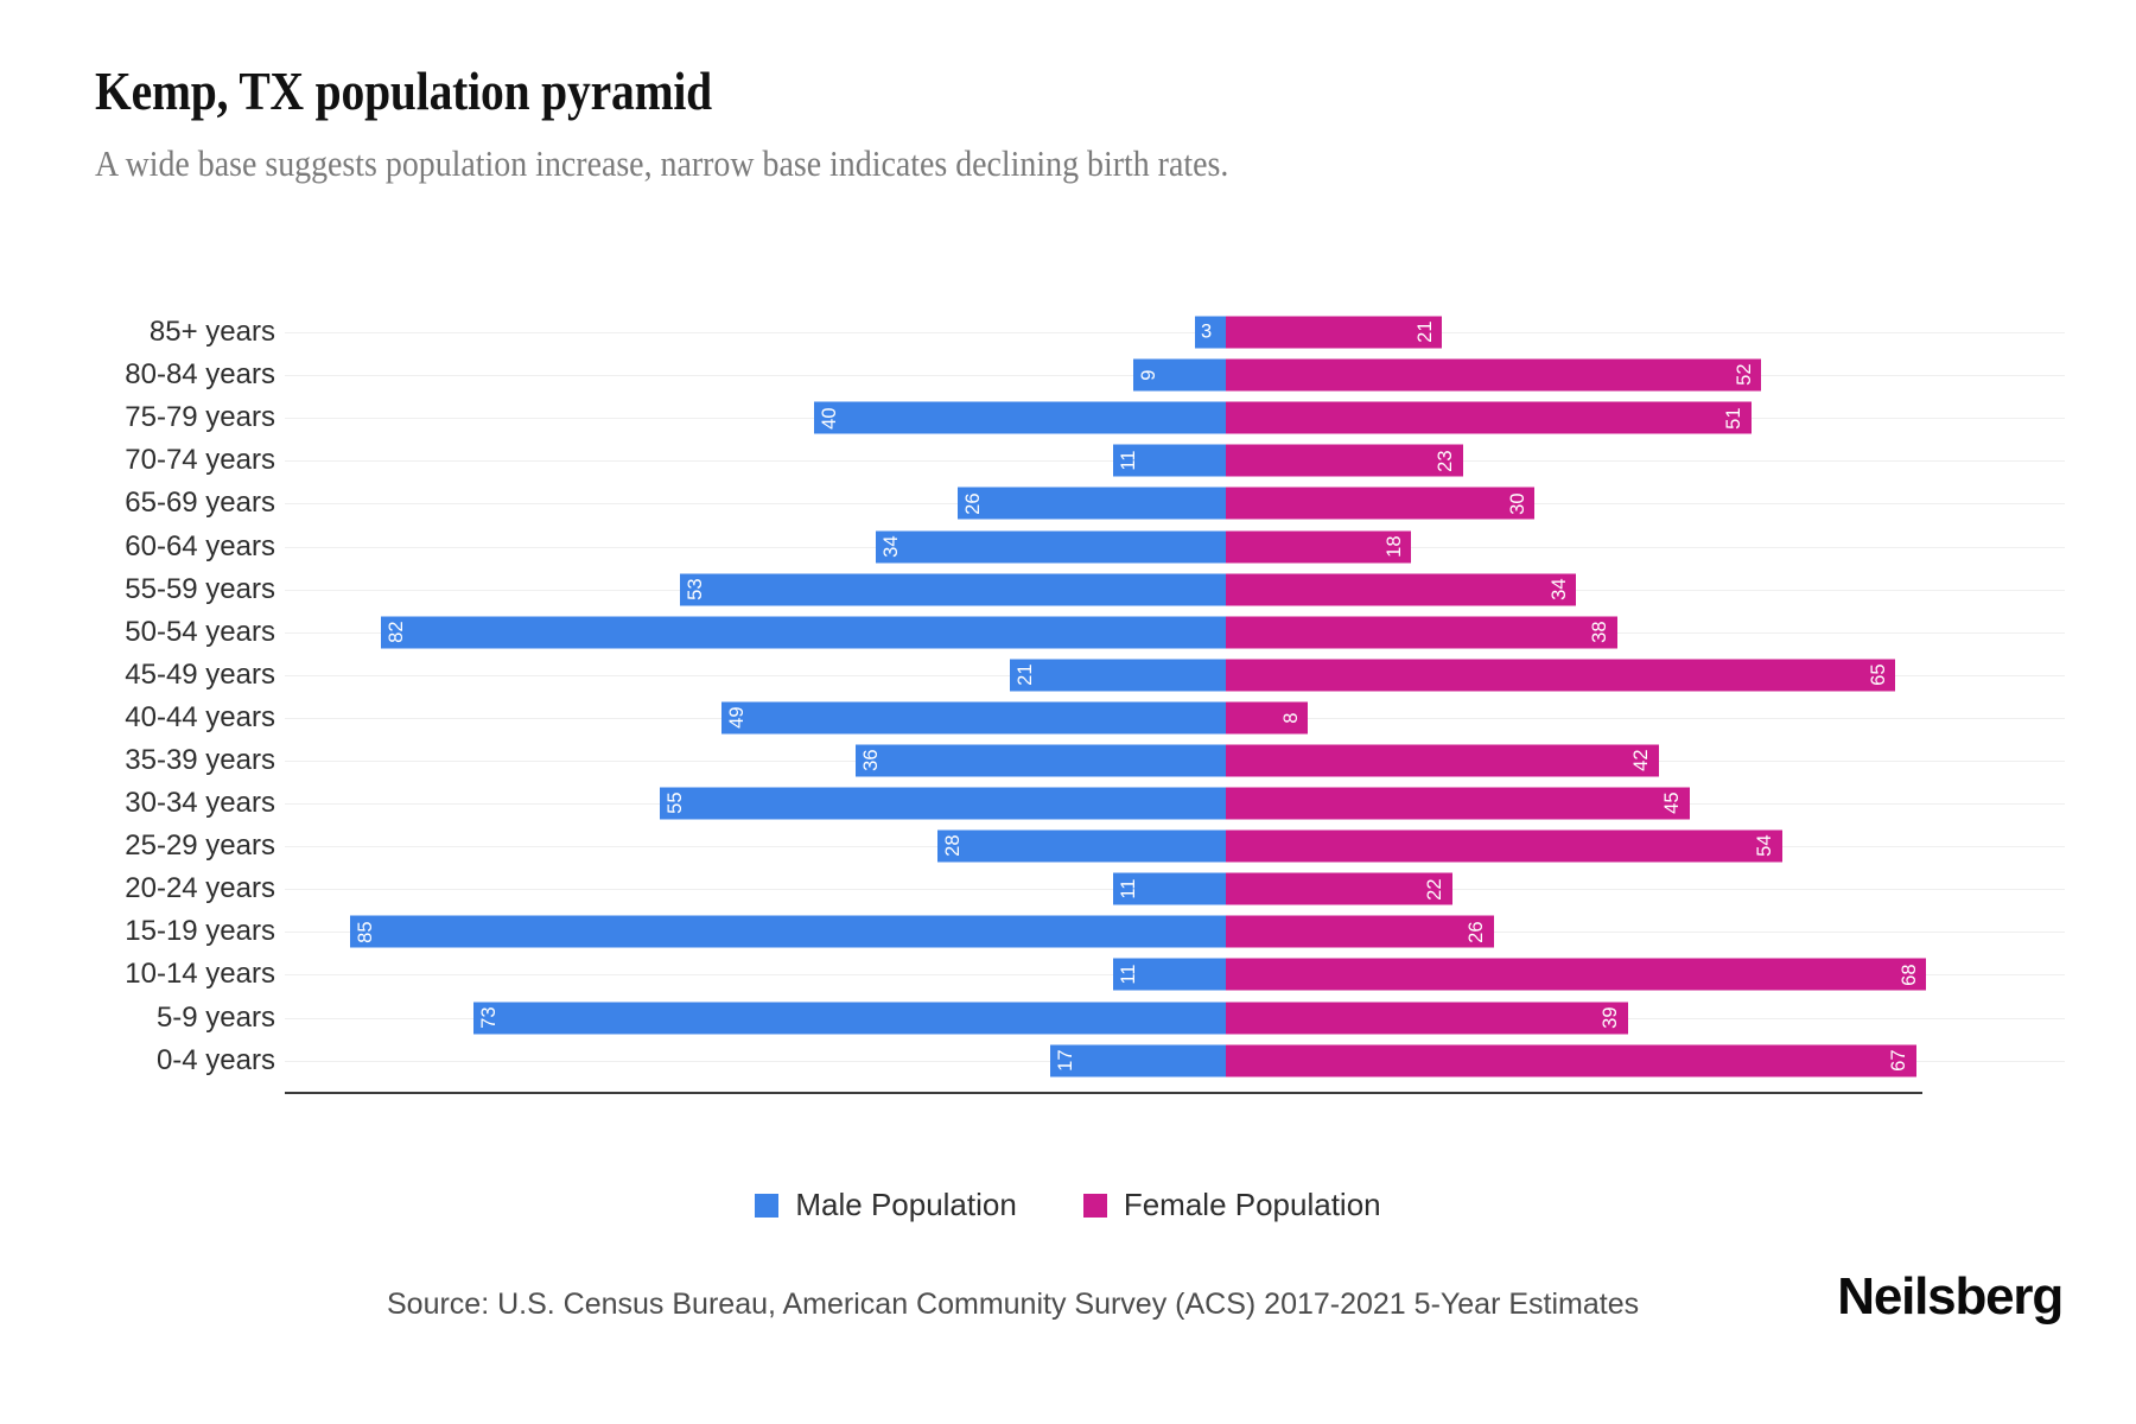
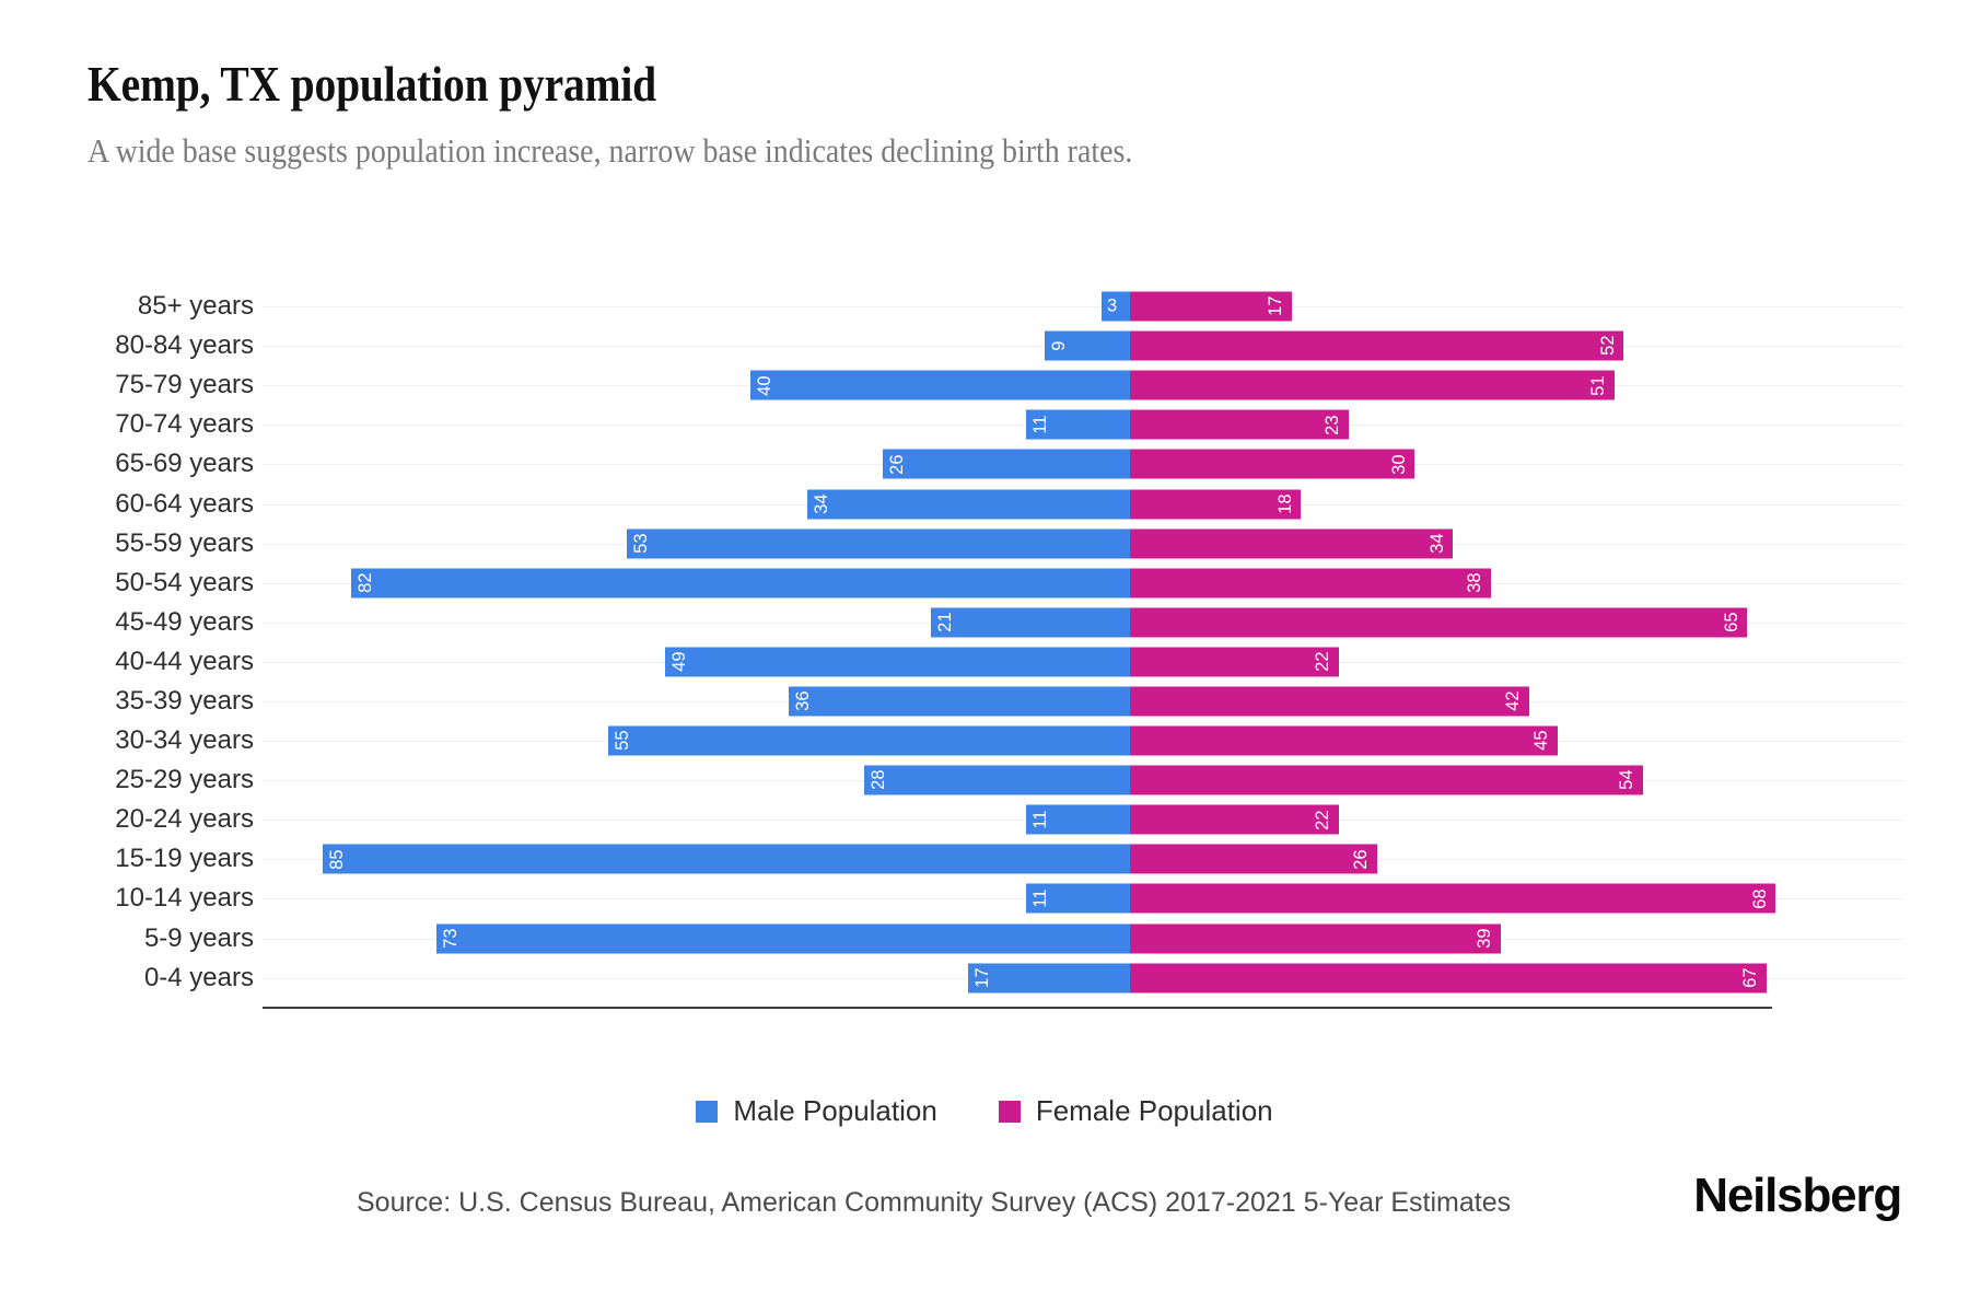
Female Population/85+ years: 21 -> 17
Female Population/40-44 years: 8 -> 22
